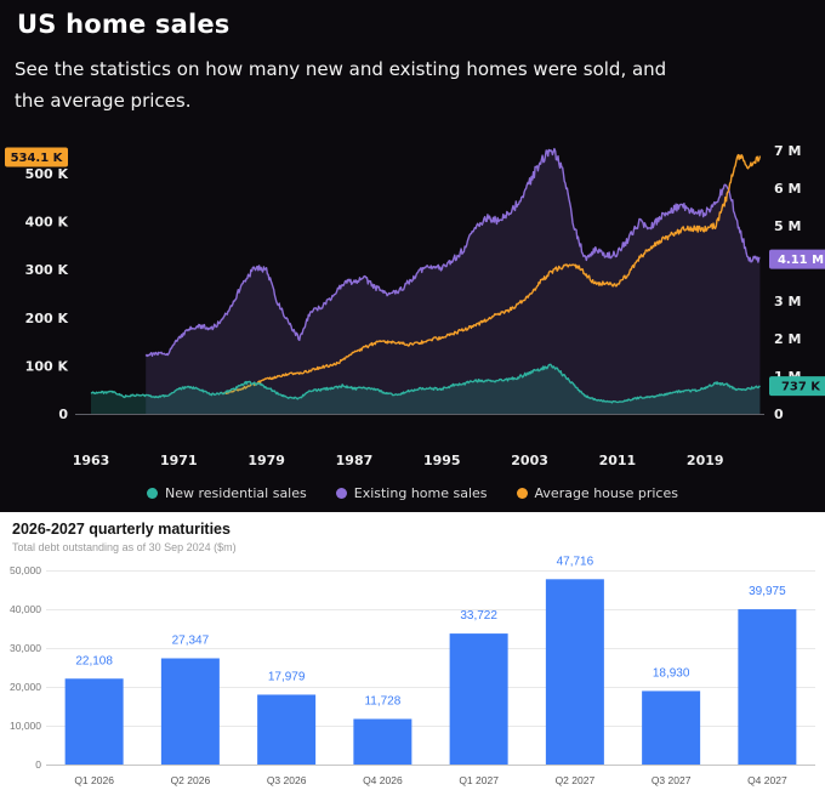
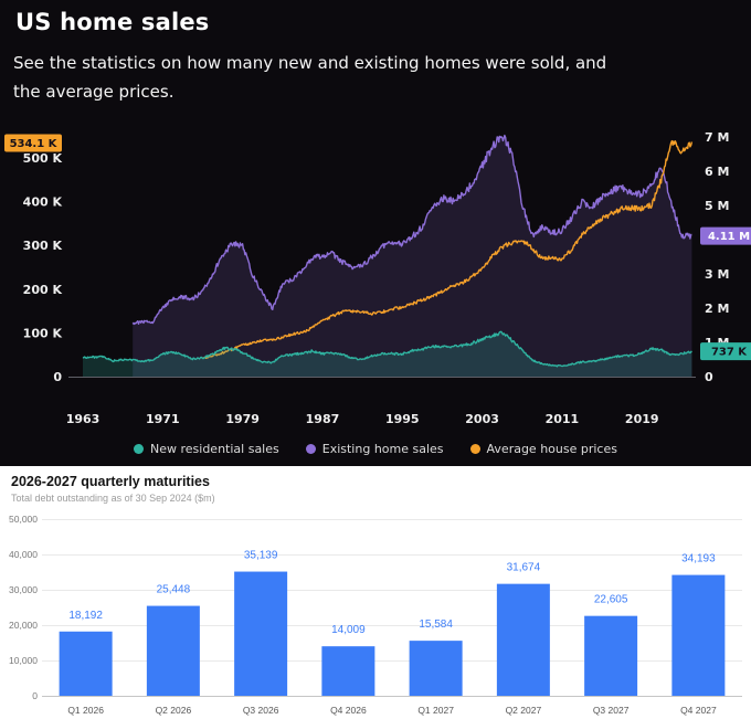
2026-2027 quarterly maturities/Q1 2026: 22,108 -> 18,192
2026-2027 quarterly maturities/Q2 2026: 27,347 -> 25,448
2026-2027 quarterly maturities/Q3 2026: 17,979 -> 35,139
2026-2027 quarterly maturities/Q4 2026: 11,728 -> 14,009
2026-2027 quarterly maturities/Q1 2027: 33,722 -> 15,584
2026-2027 quarterly maturities/Q2 2027: 47,716 -> 31,674
2026-2027 quarterly maturities/Q3 2027: 18,930 -> 22,605
2026-2027 quarterly maturities/Q4 2027: 39,975 -> 34,193
